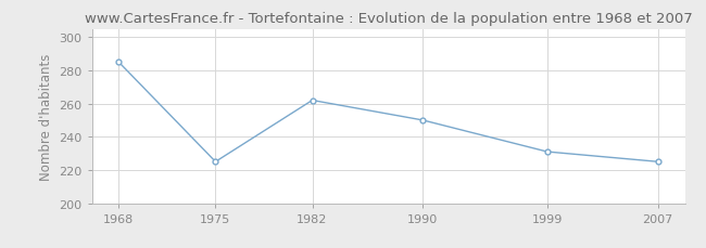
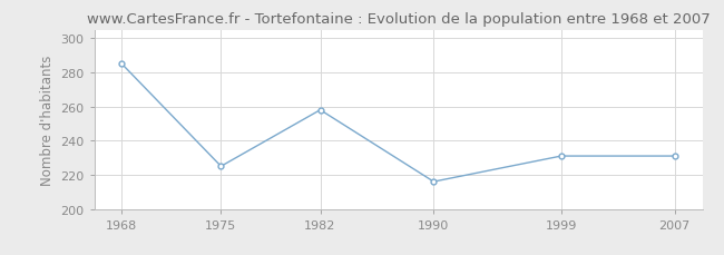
1982: 262 -> 258
1990: 250 -> 216
2007: 225 -> 231
